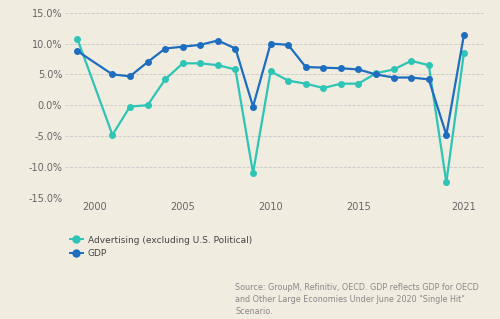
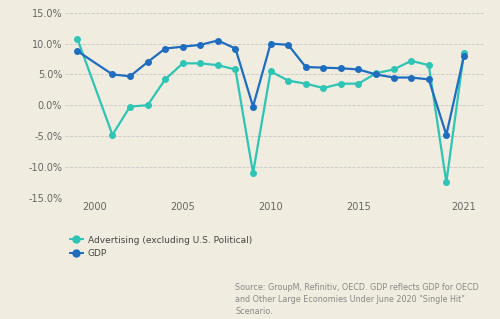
GDP/2021: 11.4% -> 8.0%
